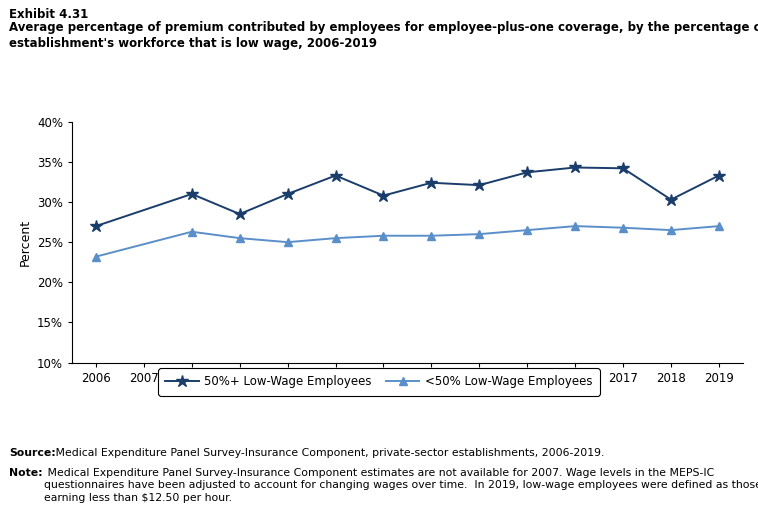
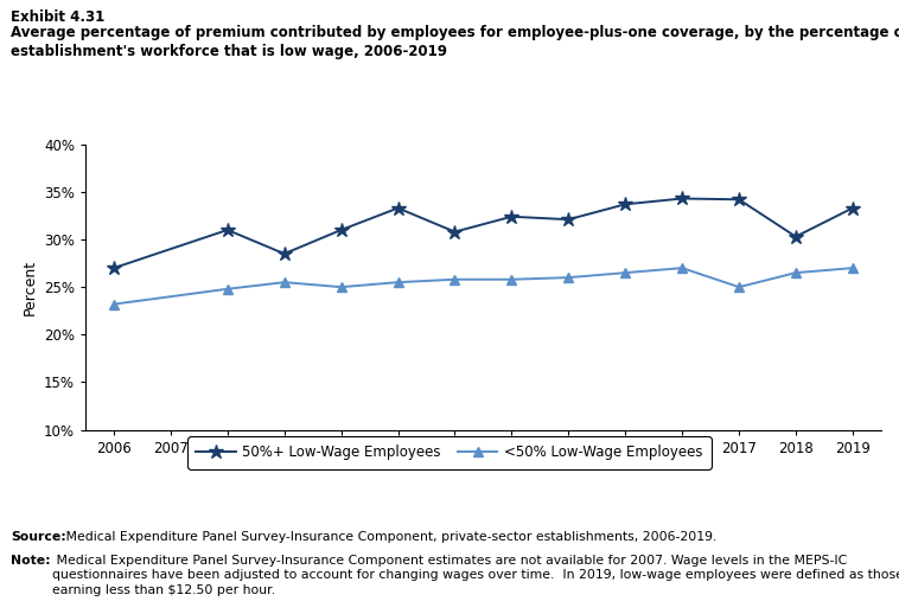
<50% Low-Wage Employees/2008: 26.3% -> 24.8%
<50% Low-Wage Employees/2017: 26.8% -> 25.0%
